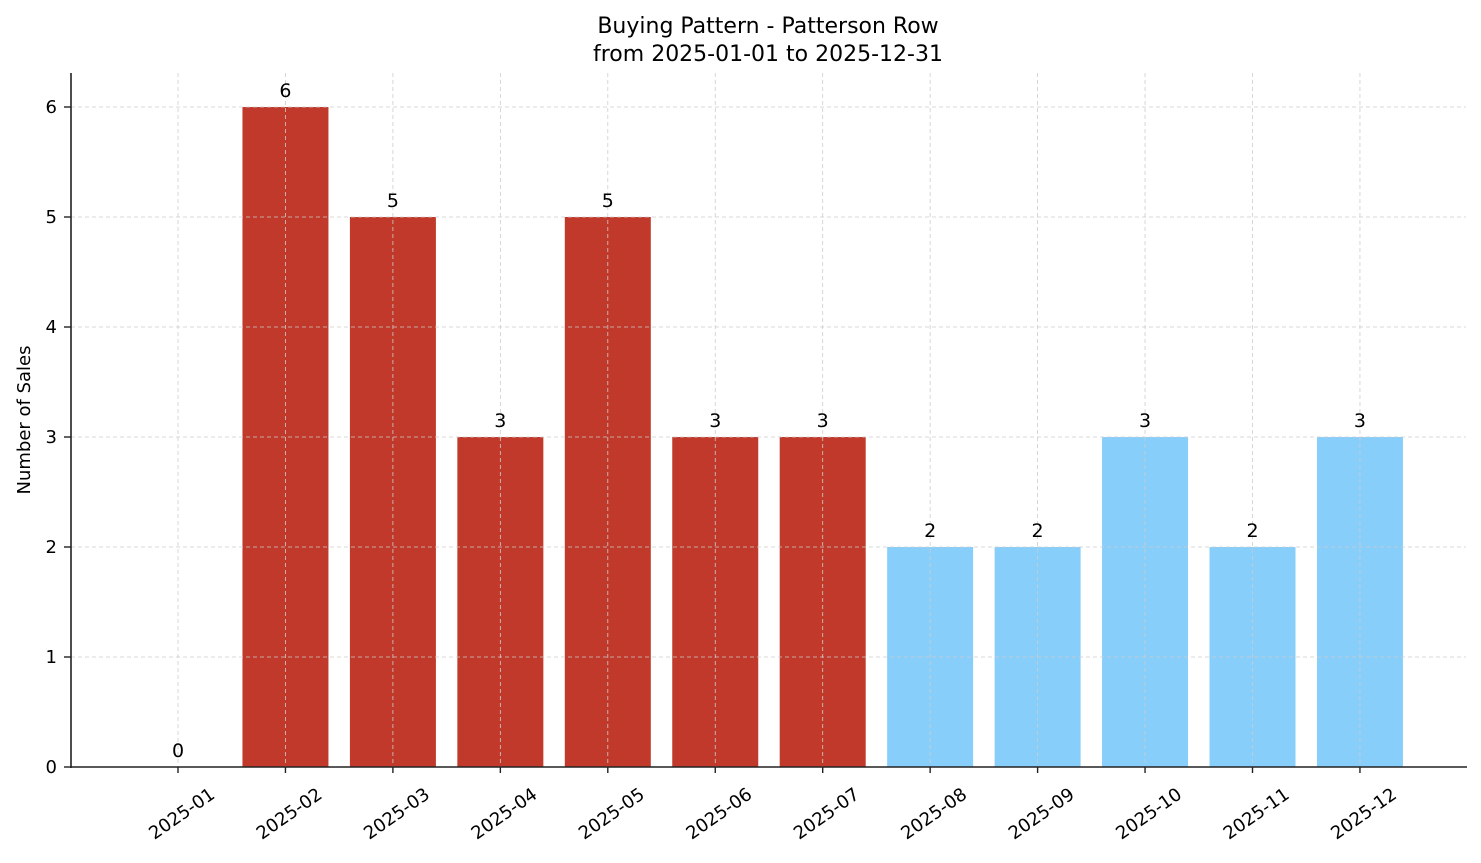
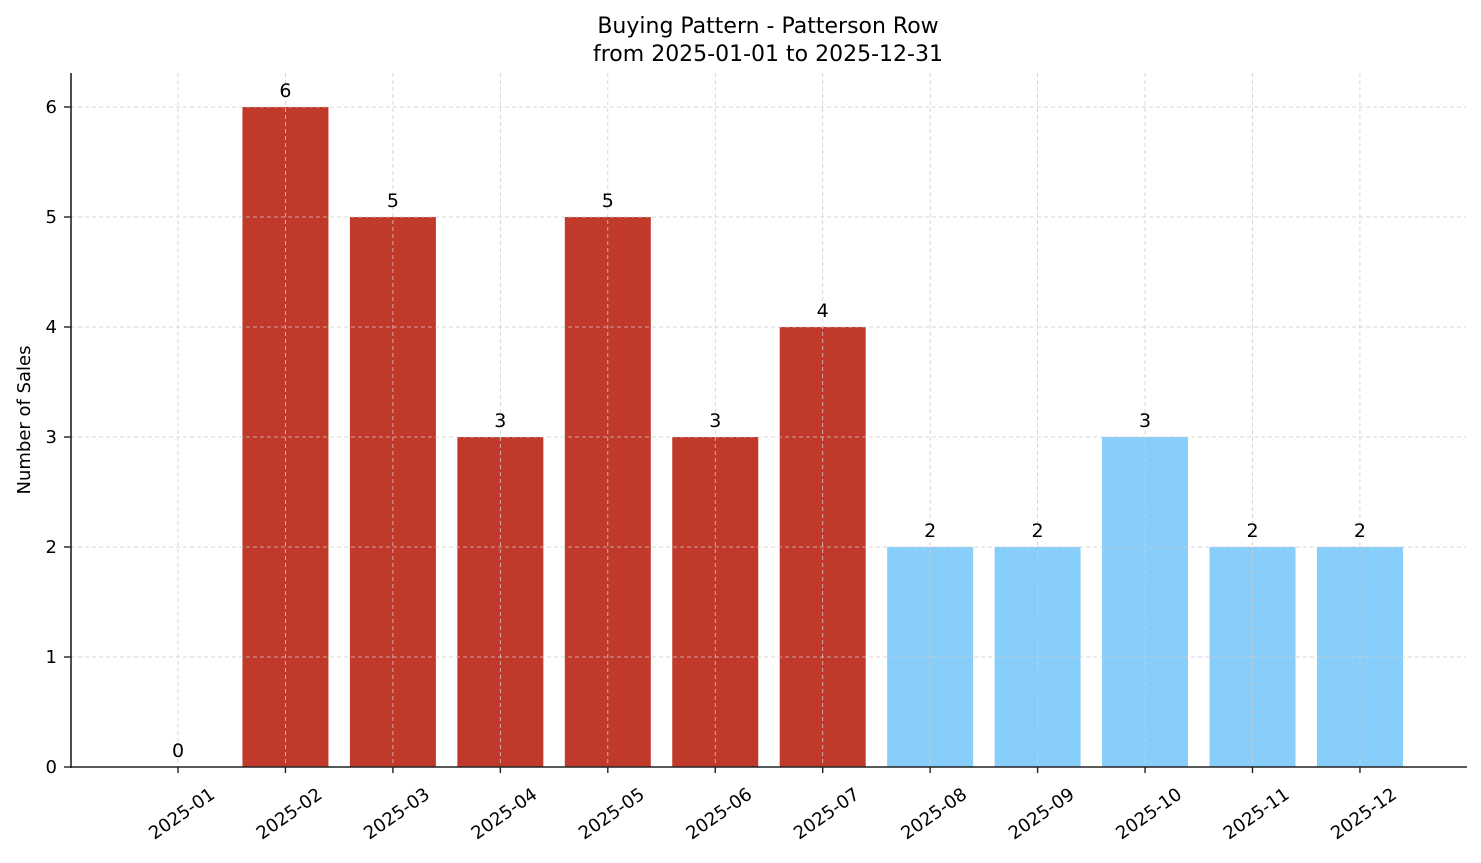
2025-07: 3 -> 4
2025-12: 3 -> 2
